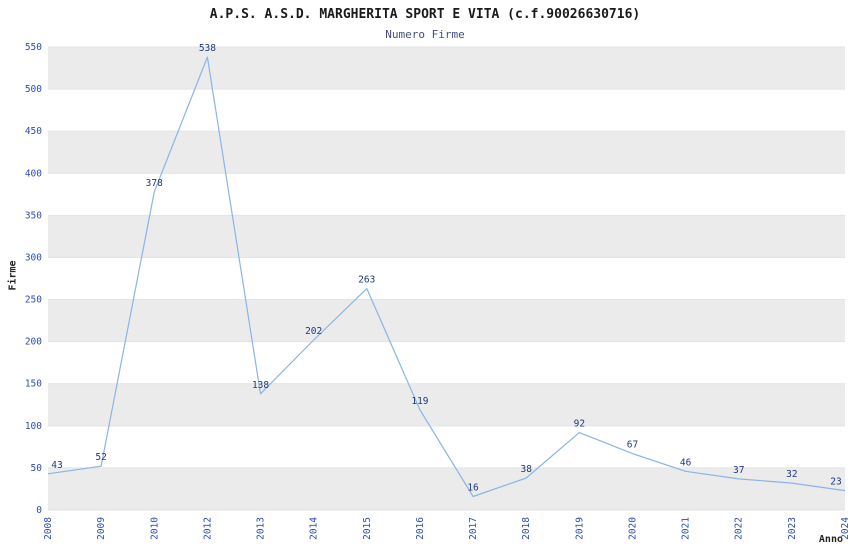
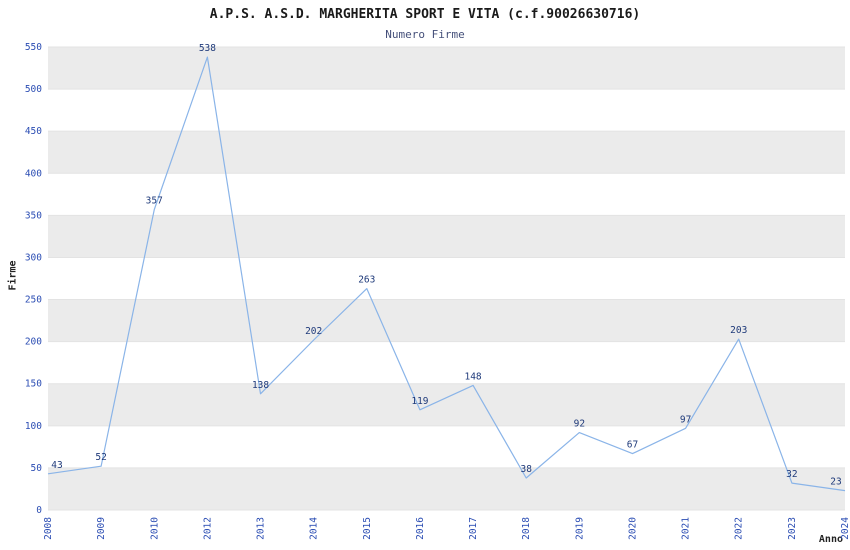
2010: 378 -> 357
2017: 16 -> 148
2021: 46 -> 97
2022: 37 -> 203
